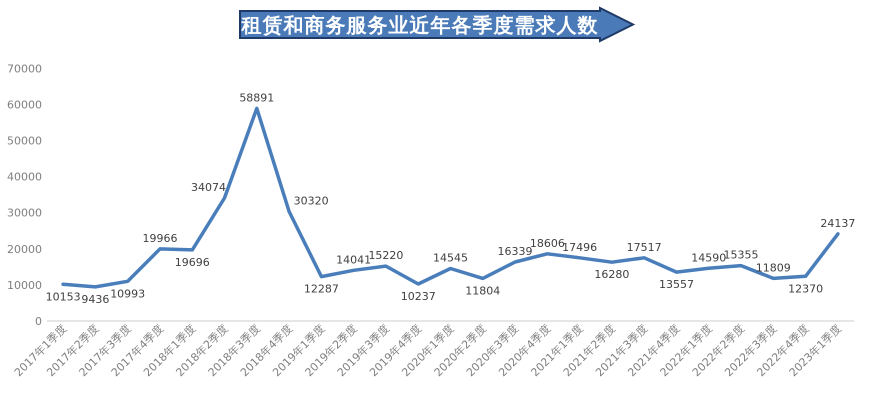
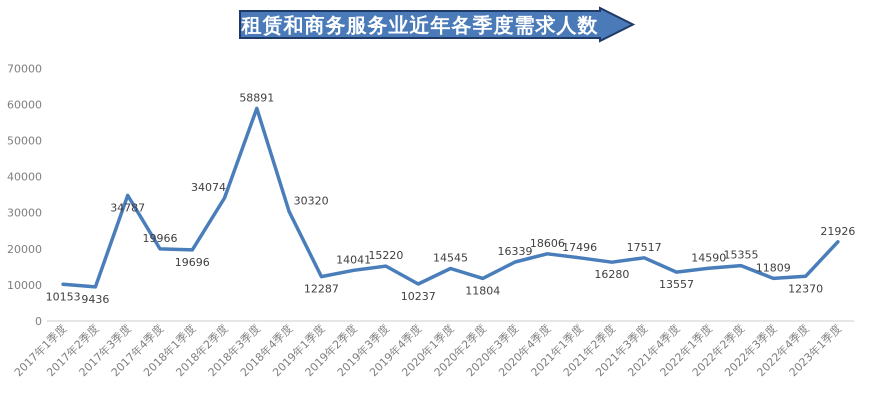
2017年3季度: 10993 -> 34787
2023年1季度: 24137 -> 21926
